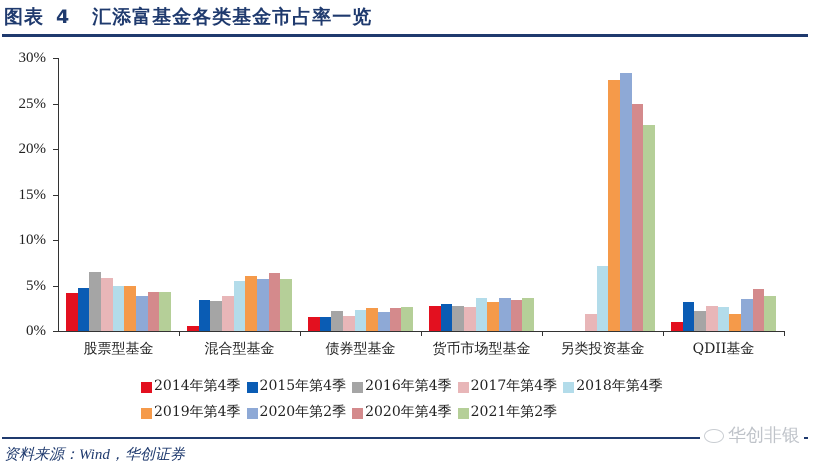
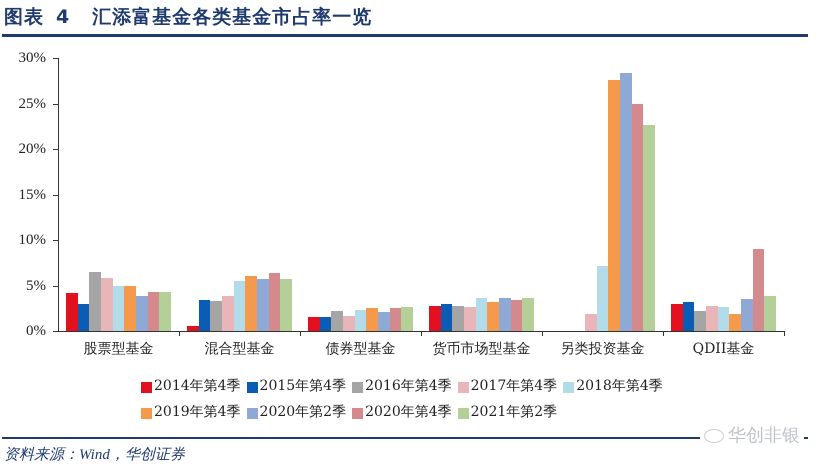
2015年第4季/股票型基金: 5% -> 3%
2014年第4季/QDII基金: 1% -> 3%
2020年第4季/QDII基金: 5% -> 9%
